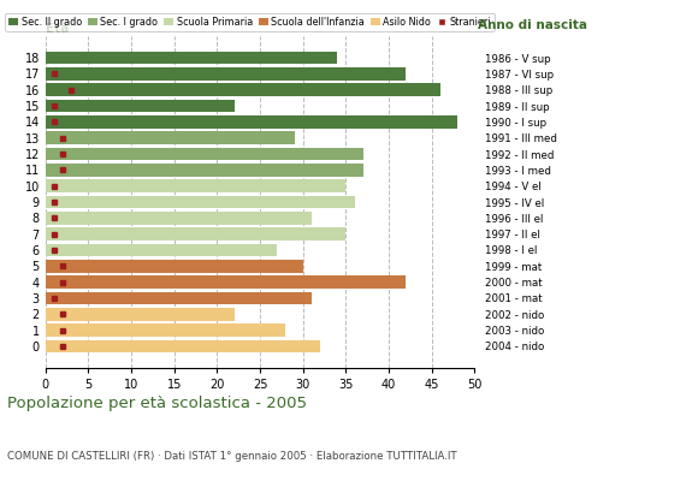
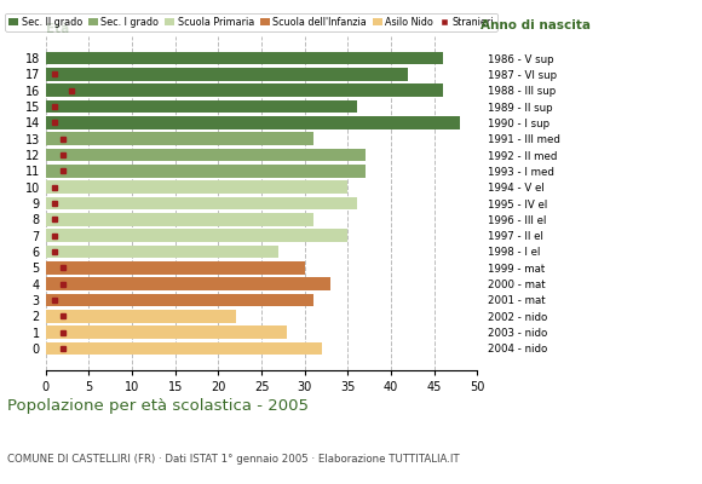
18: 34 -> 46
15: 22 -> 36
13: 29 -> 31
4: 42 -> 33
